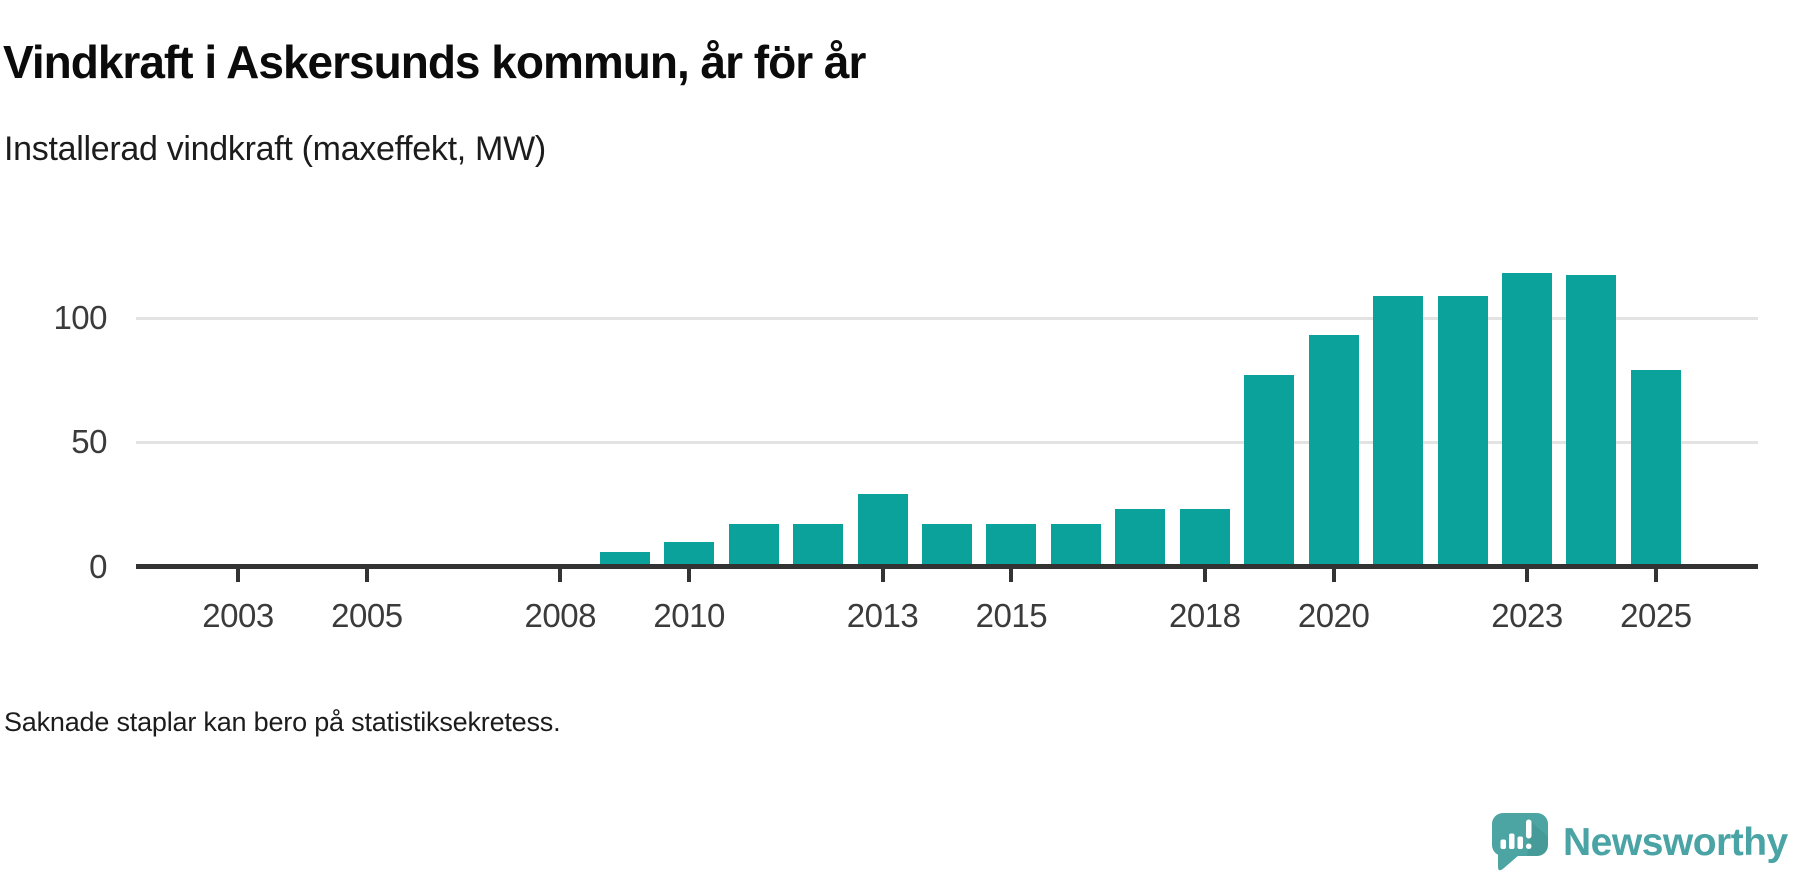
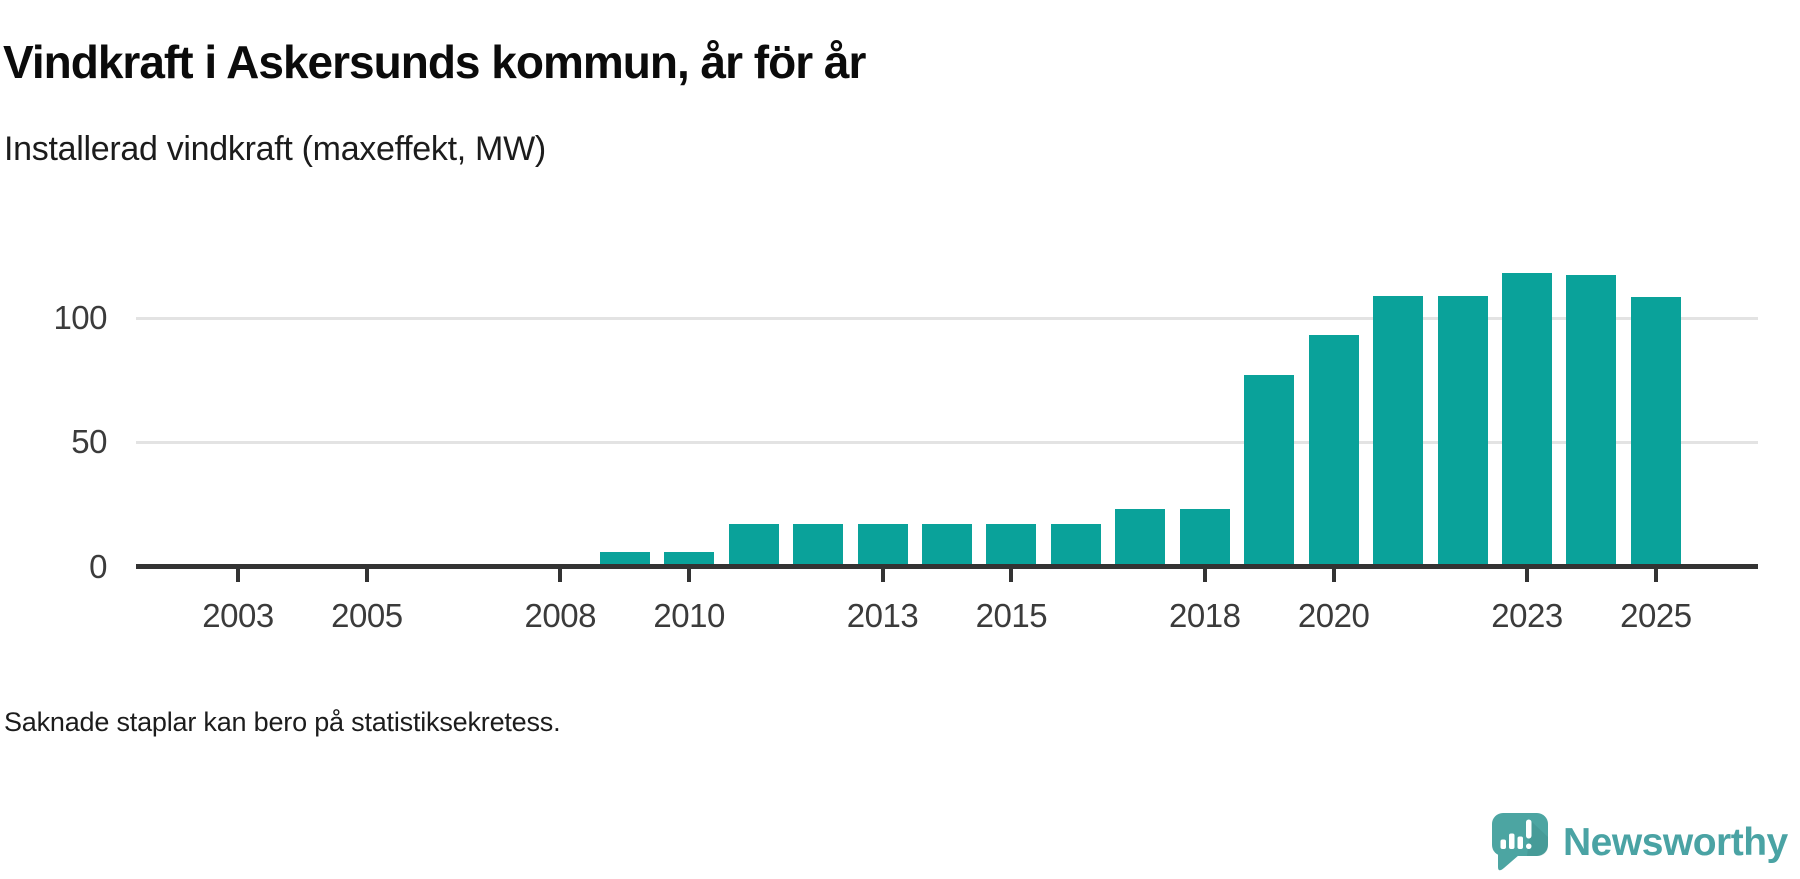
2010: 10 -> 6
2013: 29 -> 17
2025: 79 -> 108
